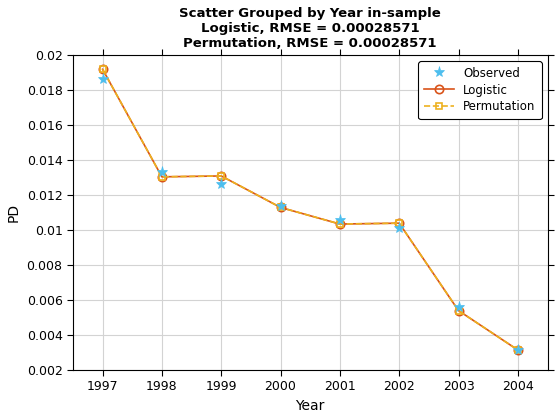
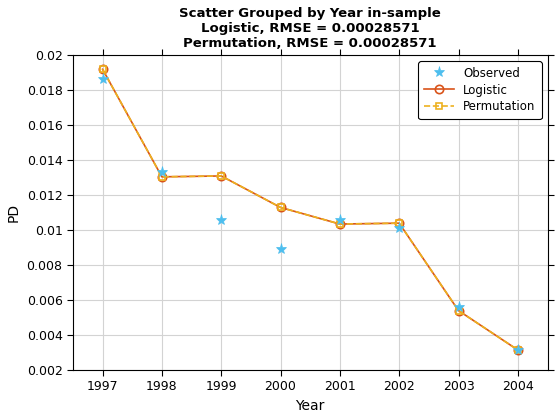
Observed/1999: 0.0126 -> 0.0106
Observed/2000: 0.0114 -> 0.0089
